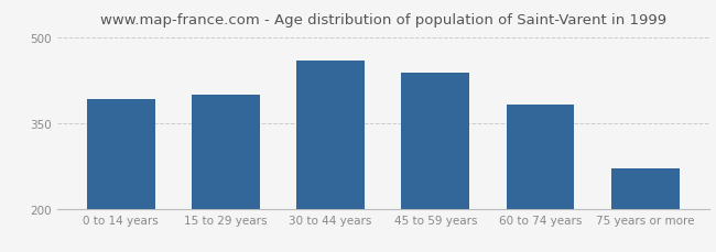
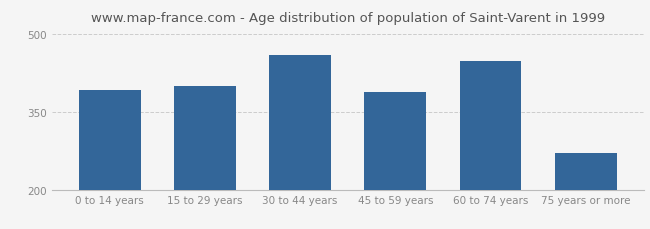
45 to 59 years: 438 -> 388
60 to 74 years: 382 -> 448
